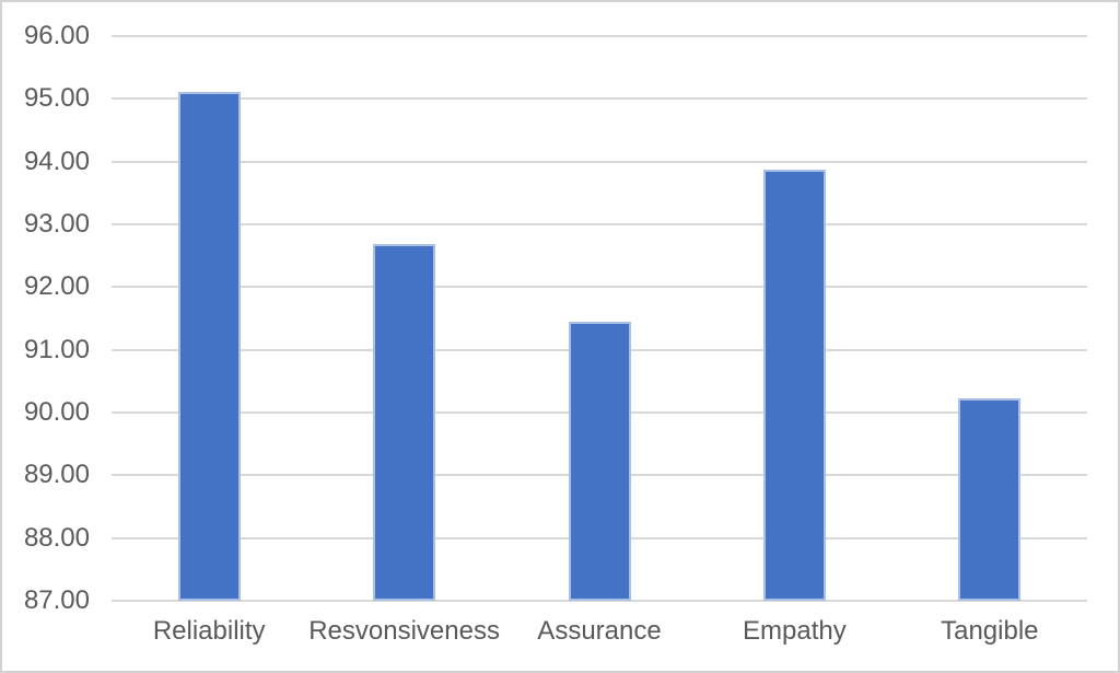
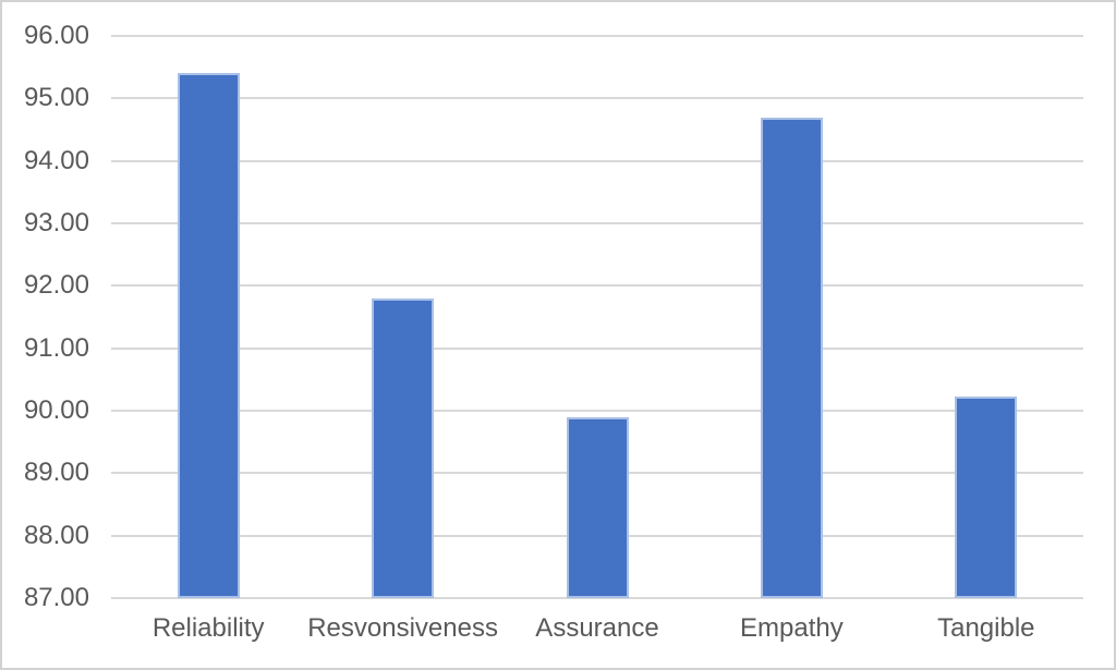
Reliability: 95.1 -> 95.4
Resvonsiveness: 92.7 -> 91.8
Assurance: 91.5 -> 89.9
Empathy: 93.9 -> 94.7
